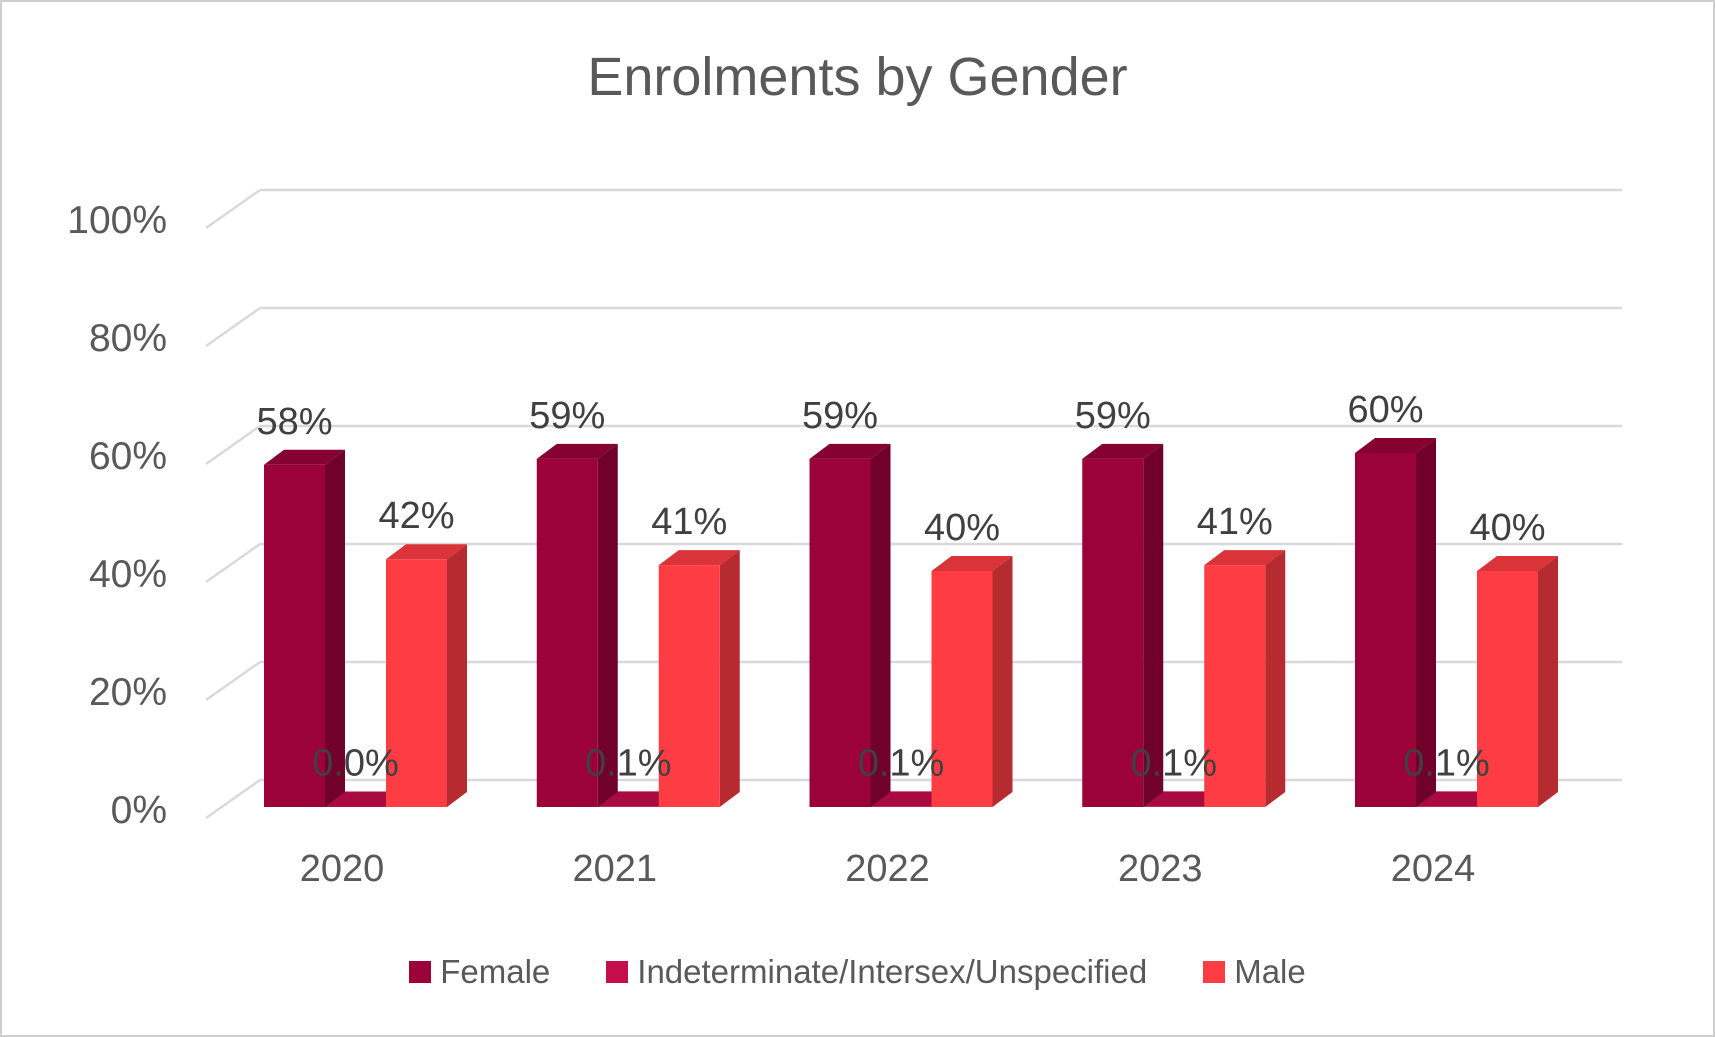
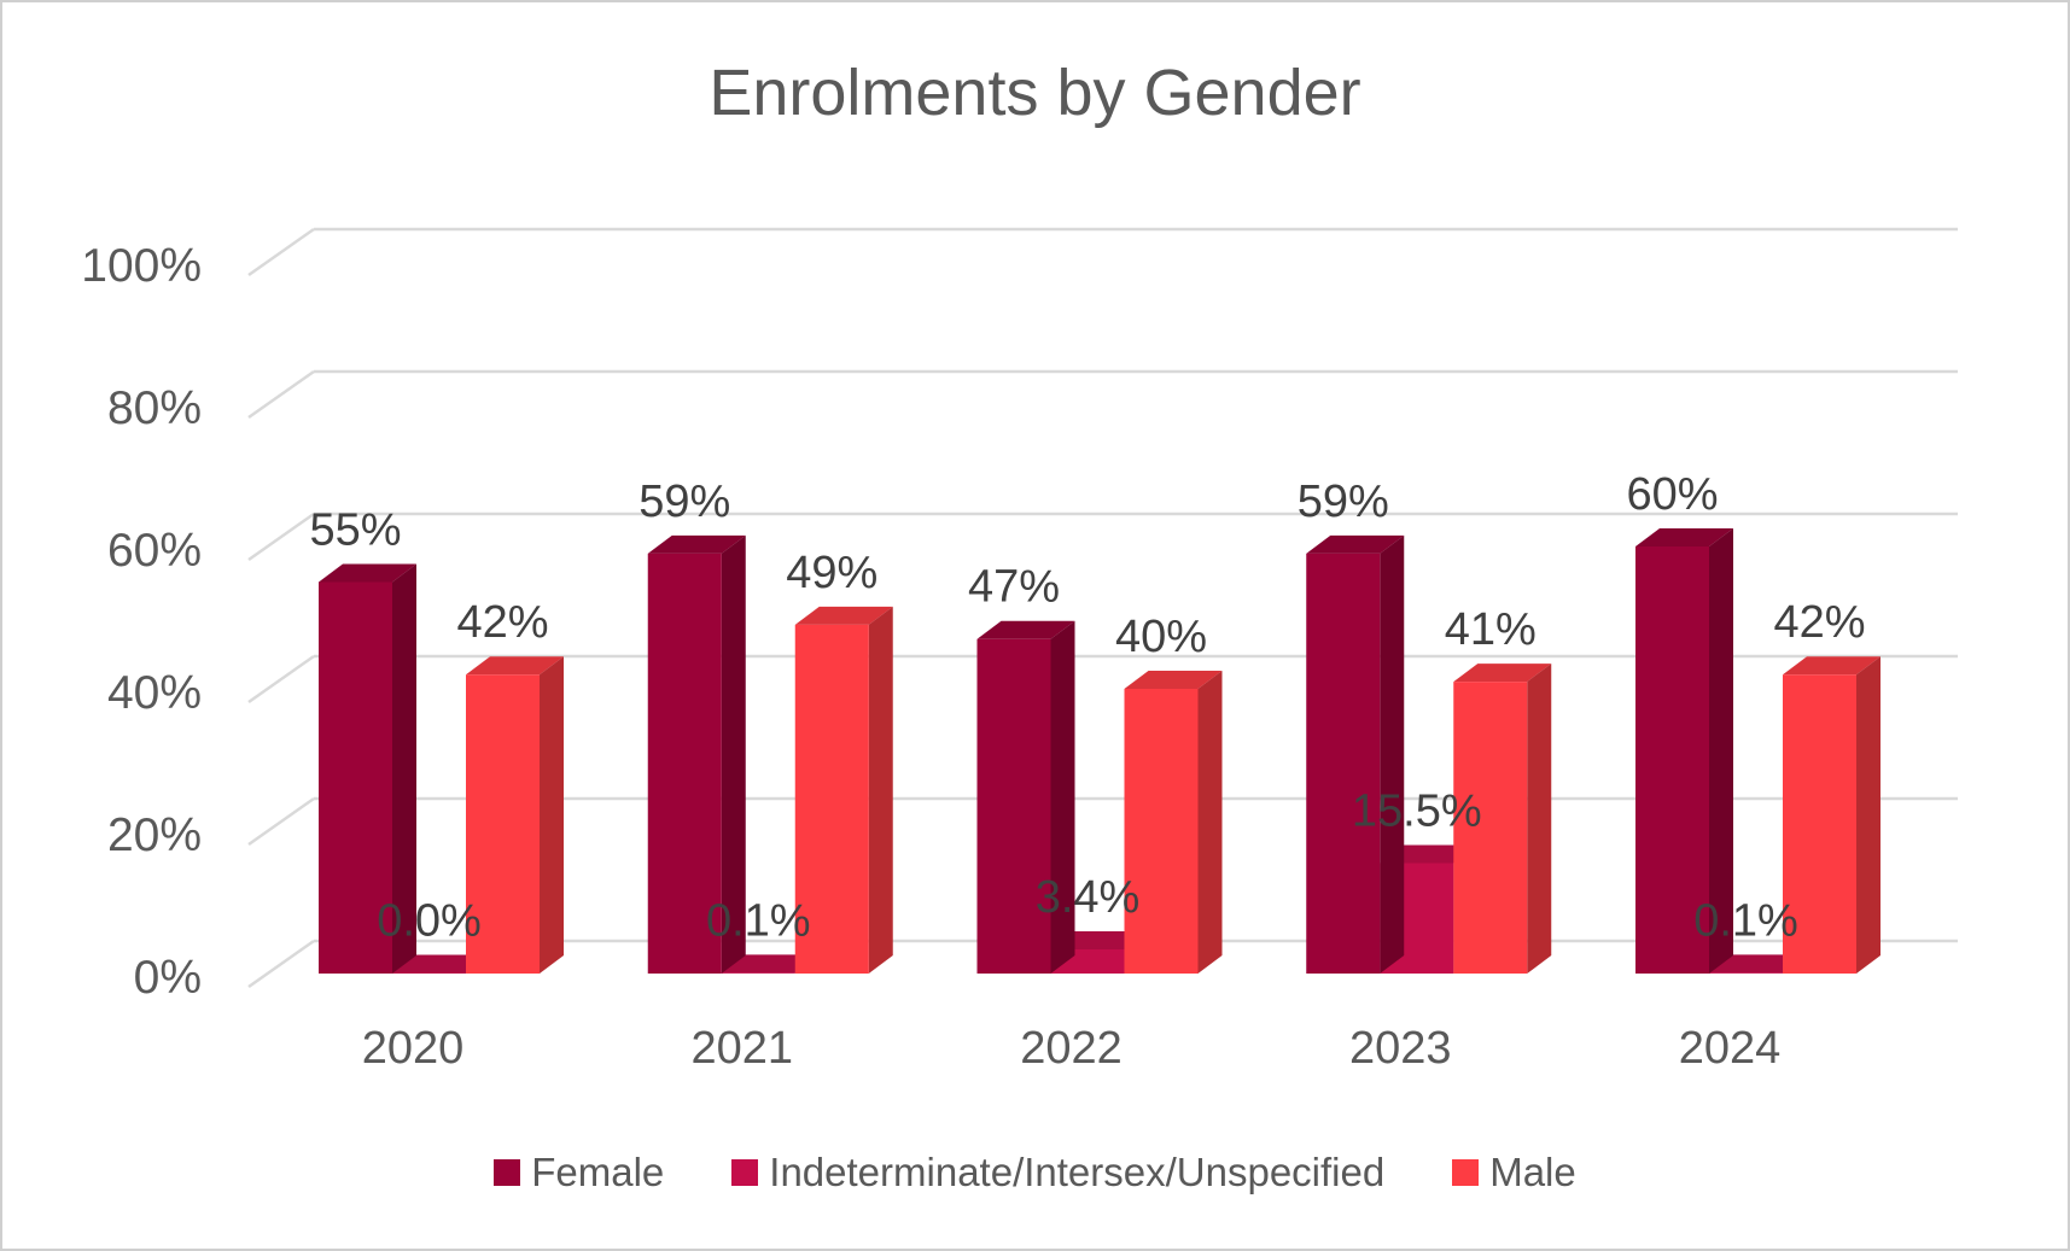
Female/2020: 58% -> 55%
Male/2021: 41% -> 49%
Female/2022: 59% -> 47%
Indeterminate/Intersex/Unspecified/2022: 0.1% -> 3.4%
Indeterminate/Intersex/Unspecified/2023: 0.1% -> 15.5%
Male/2024: 40% -> 42%
